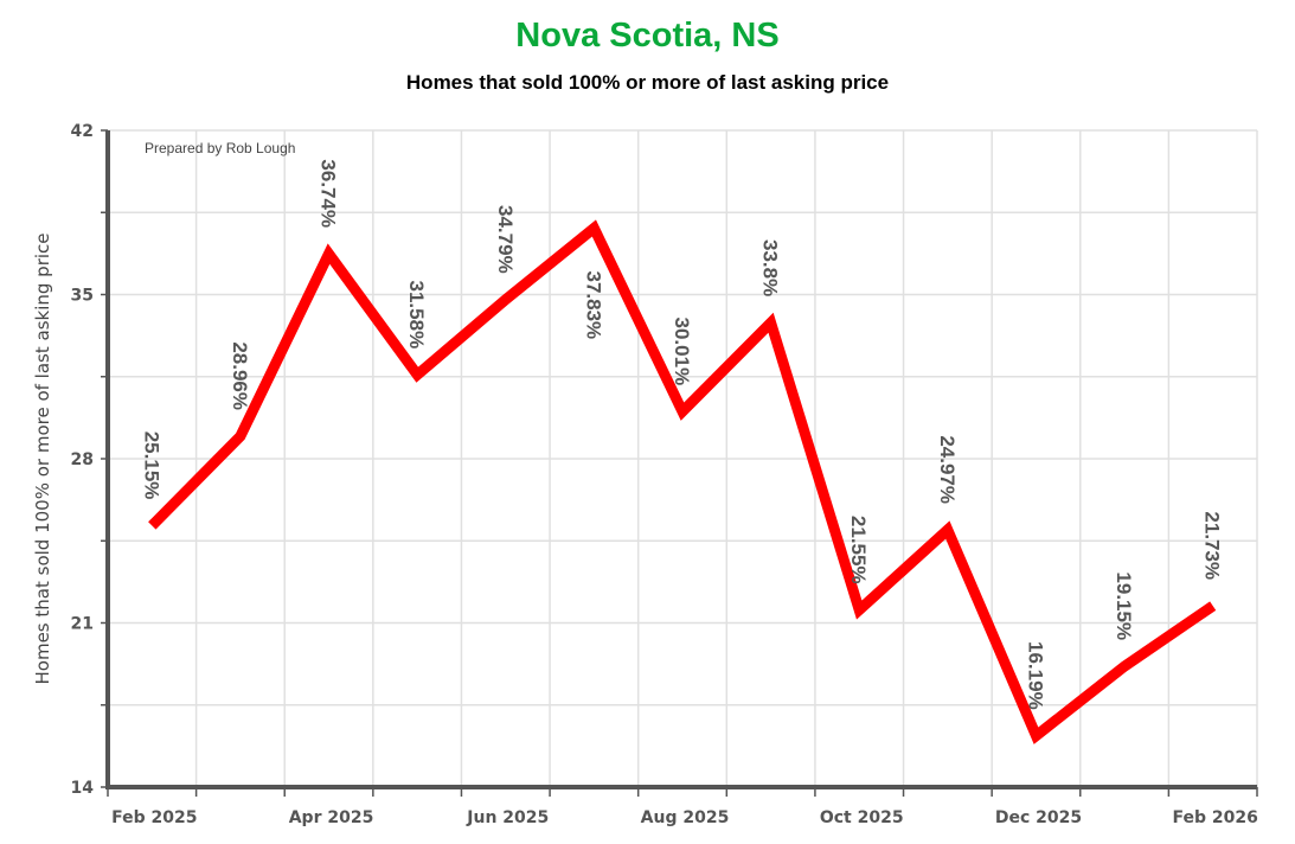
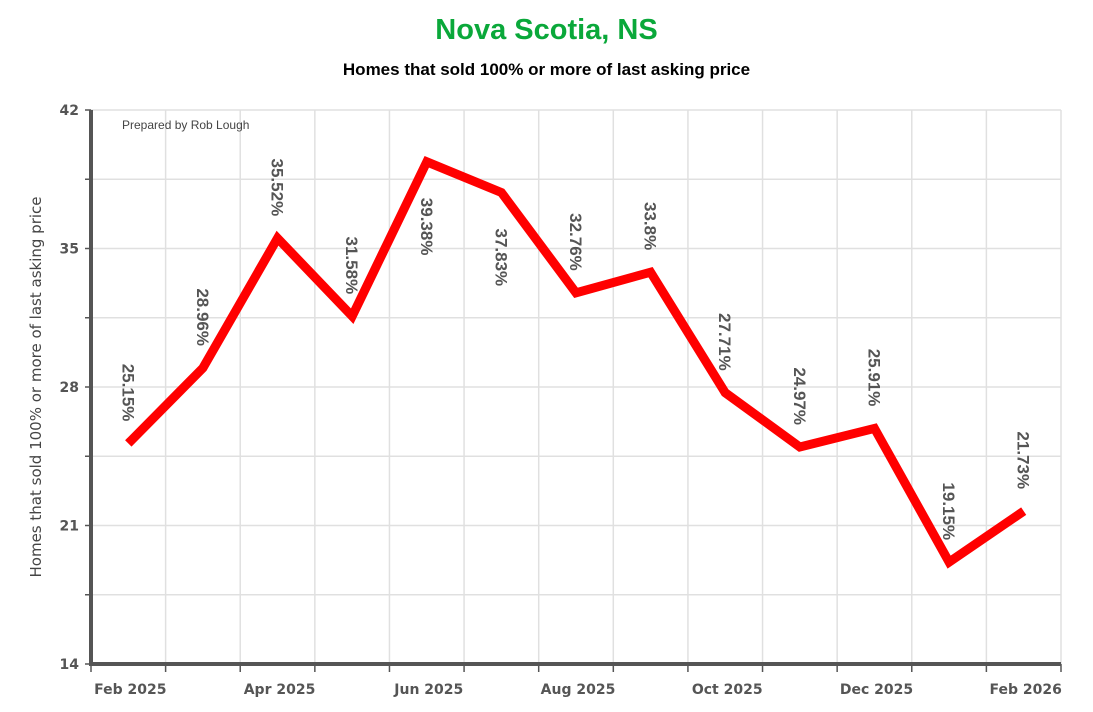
Apr 2025: 36.74% -> 35.52%
Jun 2025: 34.79% -> 39.38%
Aug 2025: 30.01% -> 32.76%
Oct 2025: 21.55% -> 27.71%
Dec 2025: 16.19% -> 25.91%
